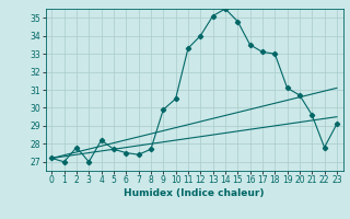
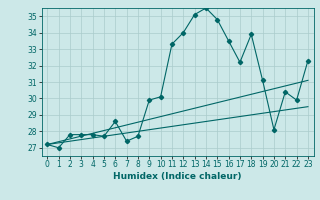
3: 27.0 -> 27.8
4: 28.2 -> 27.8
6: 27.5 -> 28.6
10: 30.5 -> 30.1
17: 33.1 -> 32.2
18: 33.0 -> 33.9
20: 30.7 -> 28.1
21: 29.6 -> 30.4
22: 27.8 -> 29.9
23: 29.1 -> 32.3
